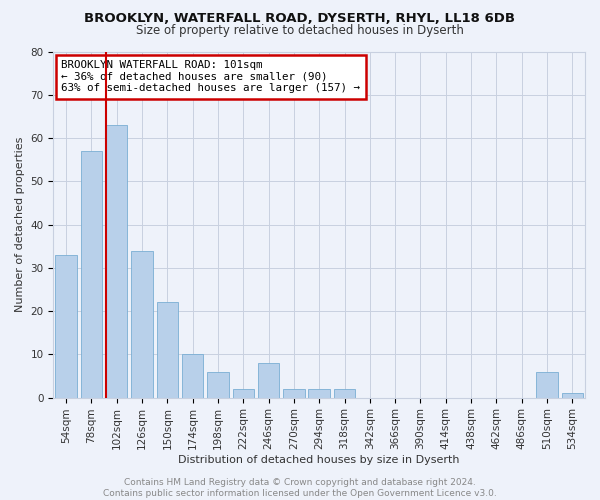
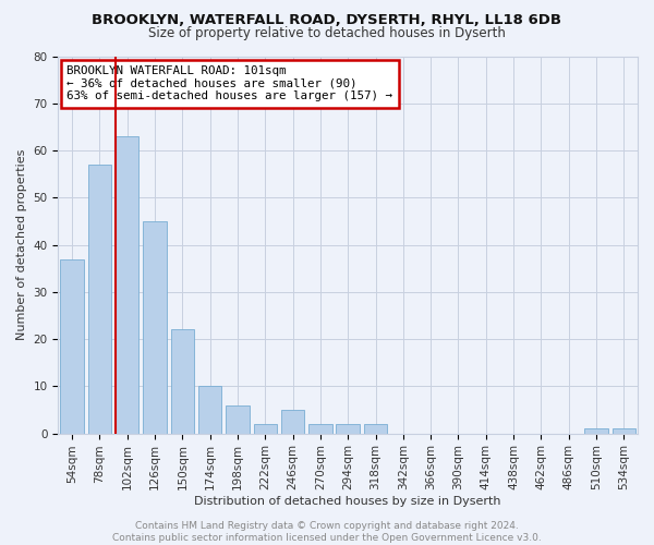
54sqm: 33 -> 37
126sqm: 34 -> 45
246sqm: 8 -> 5
510sqm: 6 -> 1
